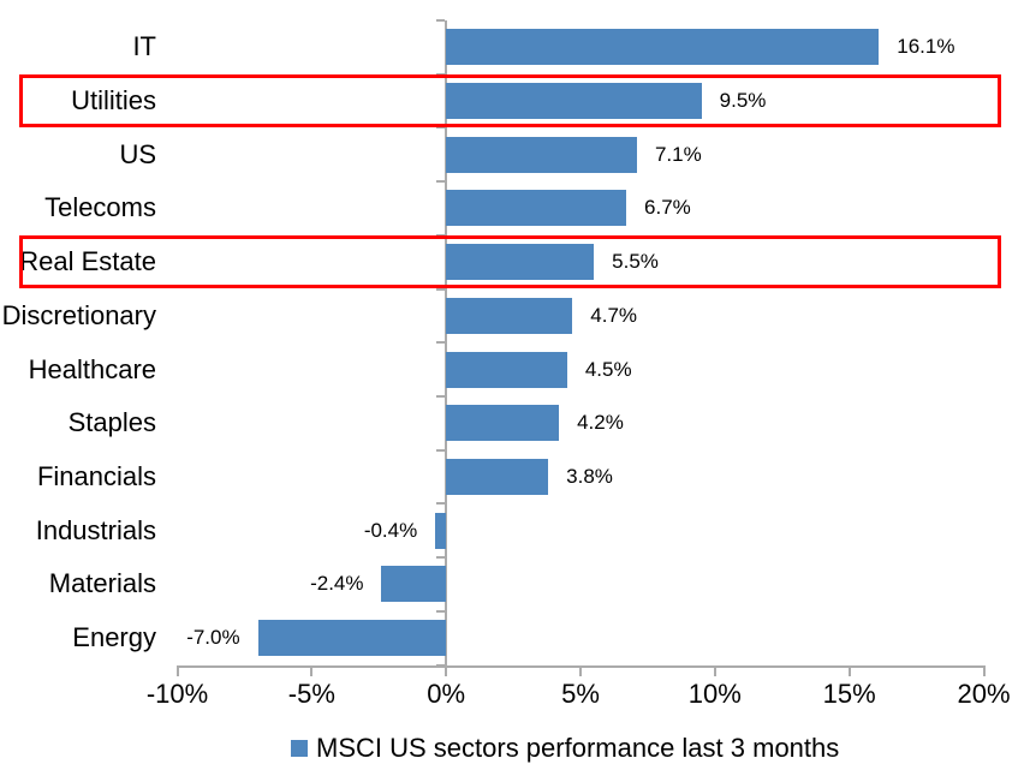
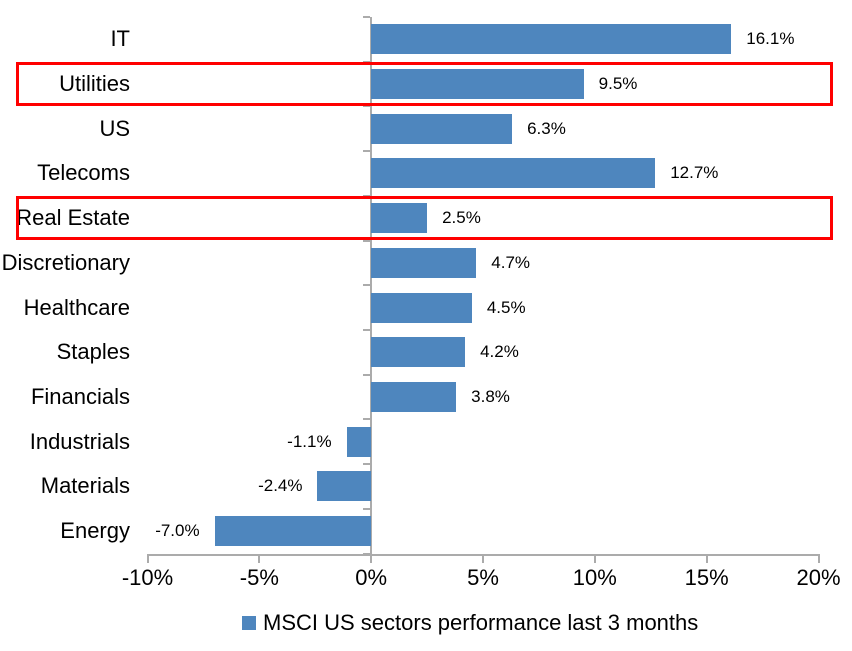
US: 7.1% -> 6.3%
Telecoms: 6.7% -> 12.7%
Real Estate: 5.5% -> 2.5%
Industrials: -0.4% -> -1.1%
